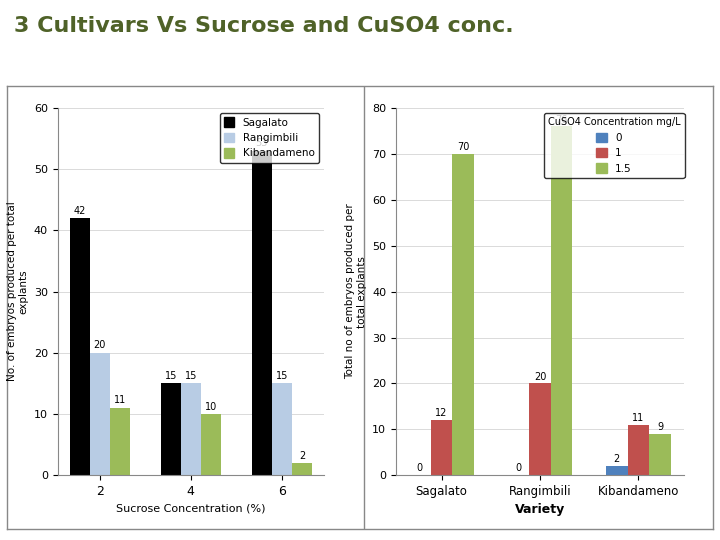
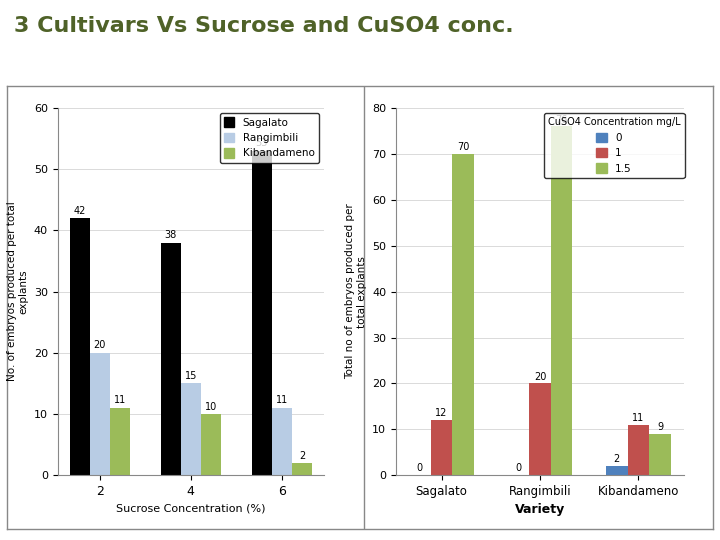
Sagalato/4: 15 -> 38
Rangimbili/6: 15 -> 11
